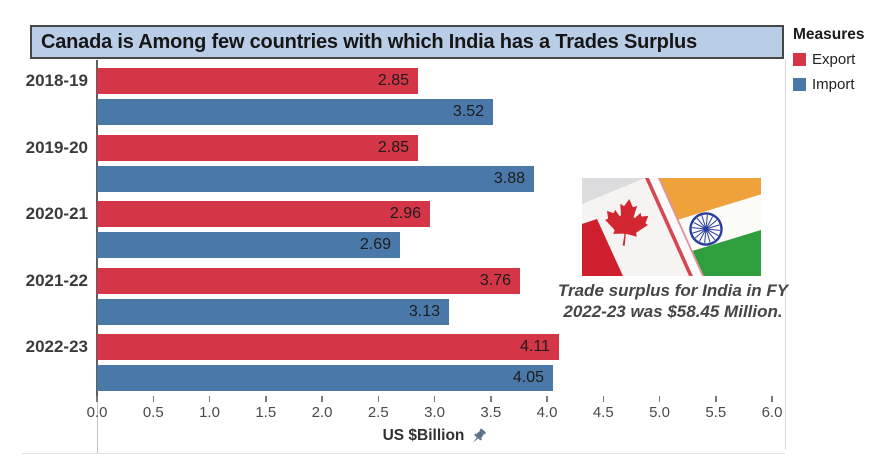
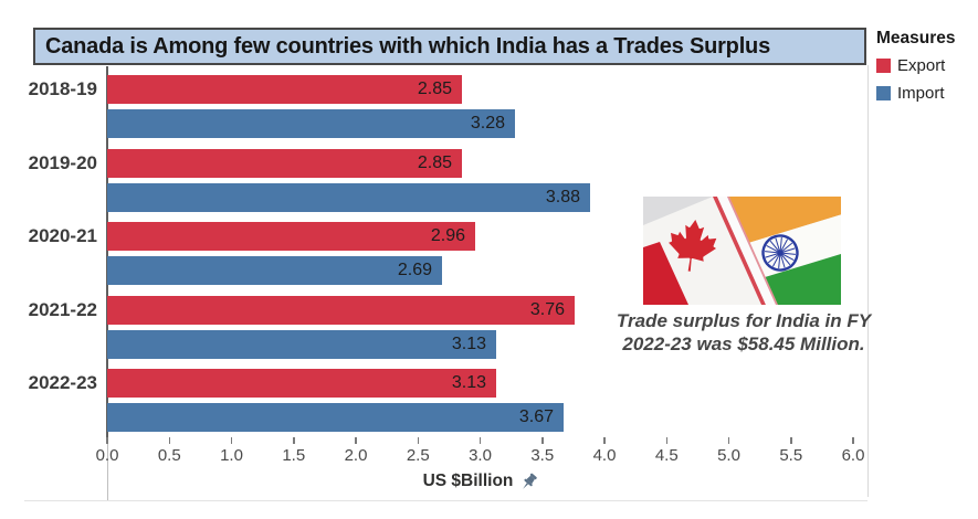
Import/2018-19: 3.52 -> 3.28
Export/2022-23: 4.11 -> 3.13
Import/2022-23: 4.05 -> 3.67
